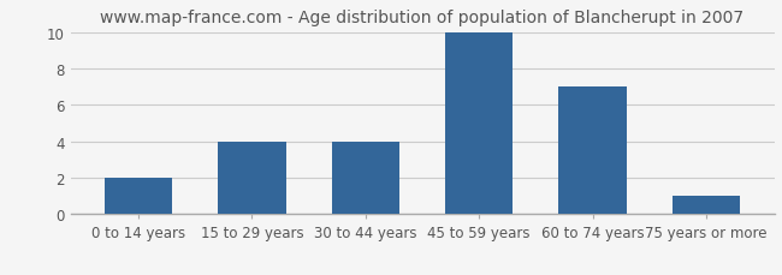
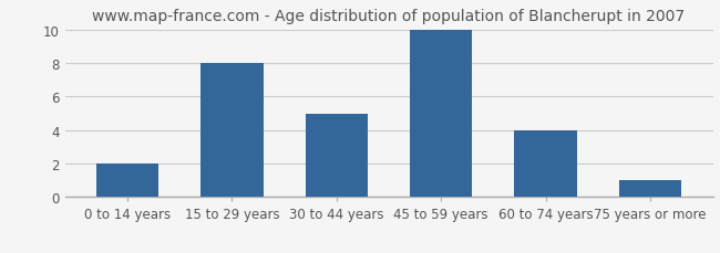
15 to 29 years: 4 -> 8
30 to 44 years: 4 -> 5
60 to 74 years: 7 -> 4
